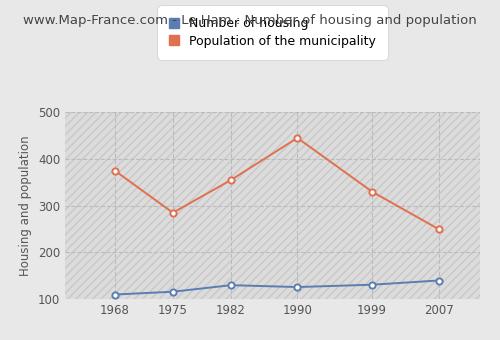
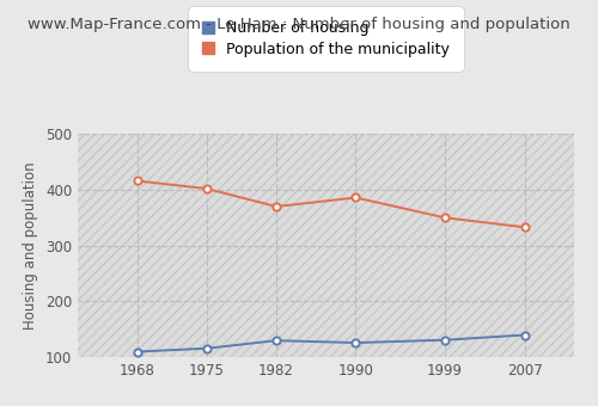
Population of the municipality/1968: 375 -> 416
Population of the municipality/1975: 285 -> 402
Population of the municipality/1982: 355 -> 370
Population of the municipality/1990: 445 -> 386
Population of the municipality/1999: 330 -> 350
Population of the municipality/2007: 250 -> 333
